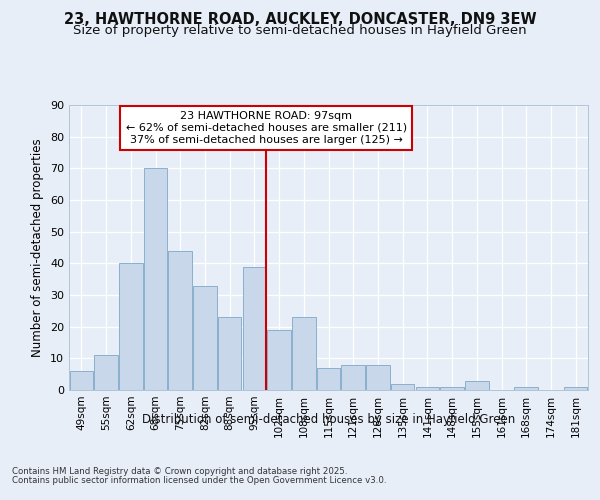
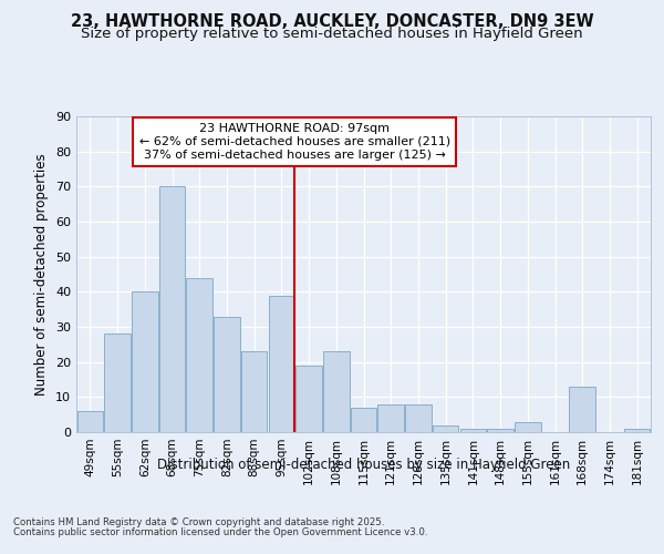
55sqm: 11 -> 28
168sqm: 1 -> 13
